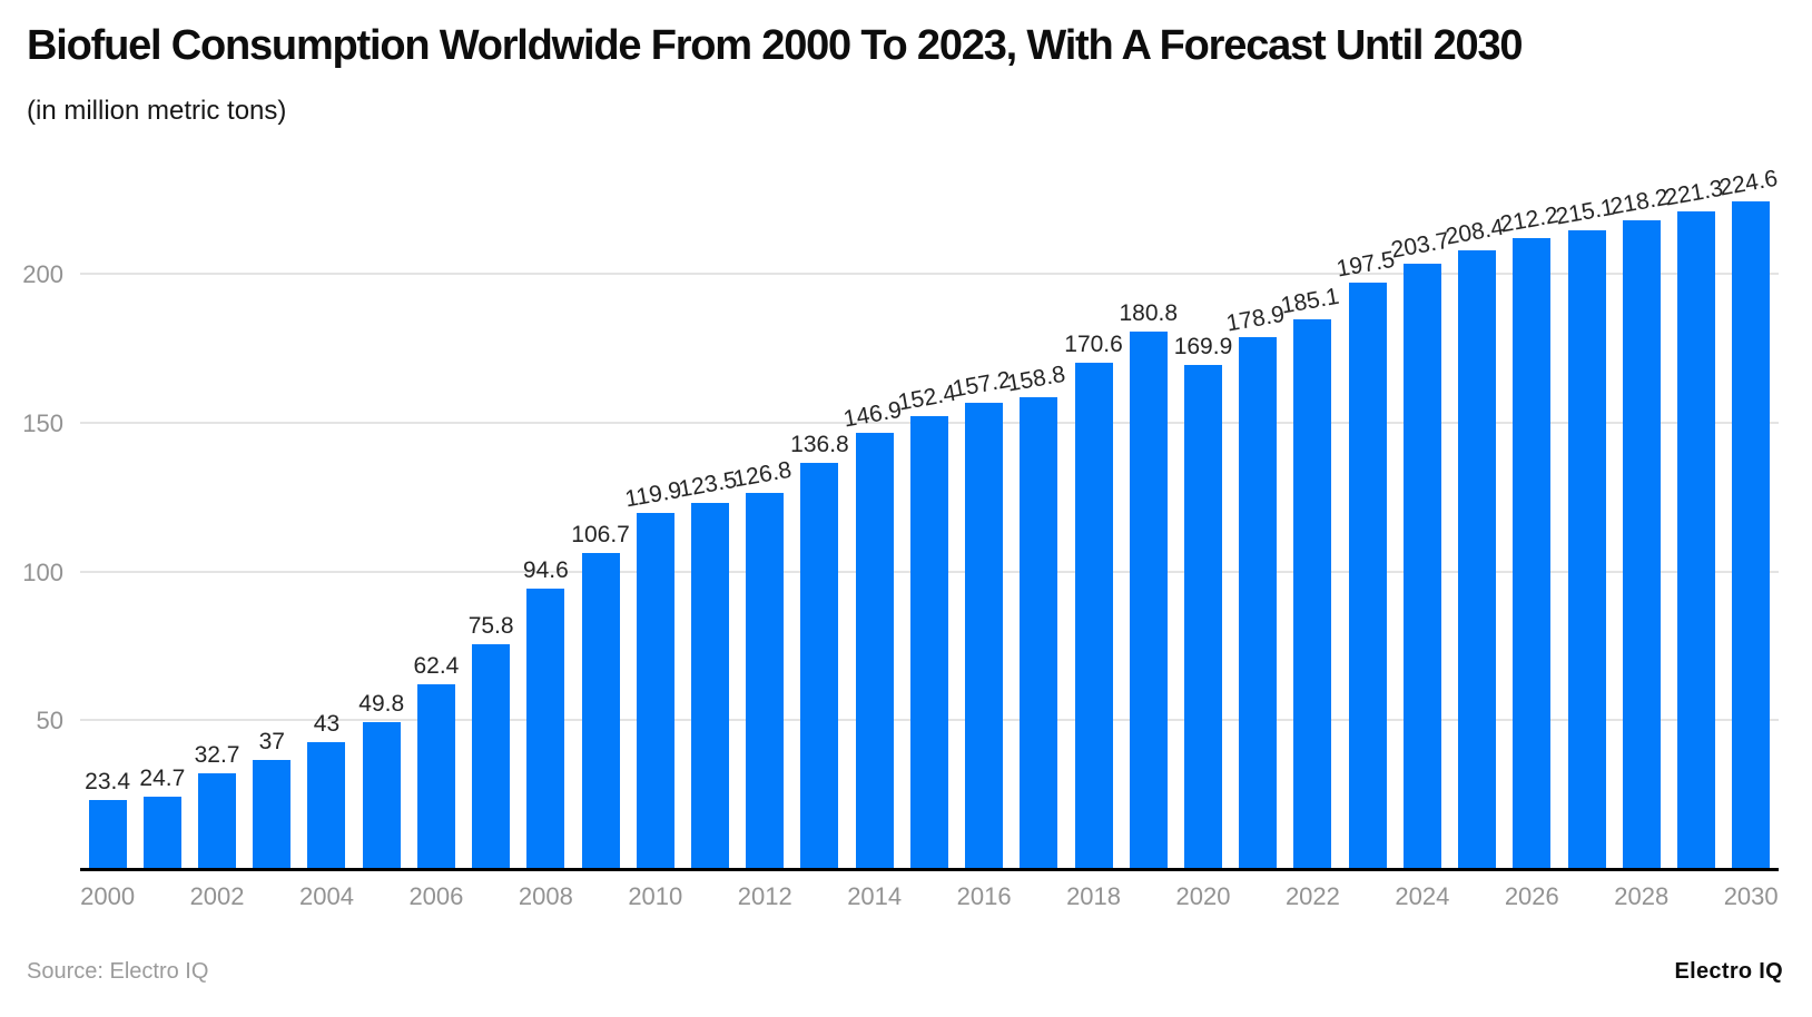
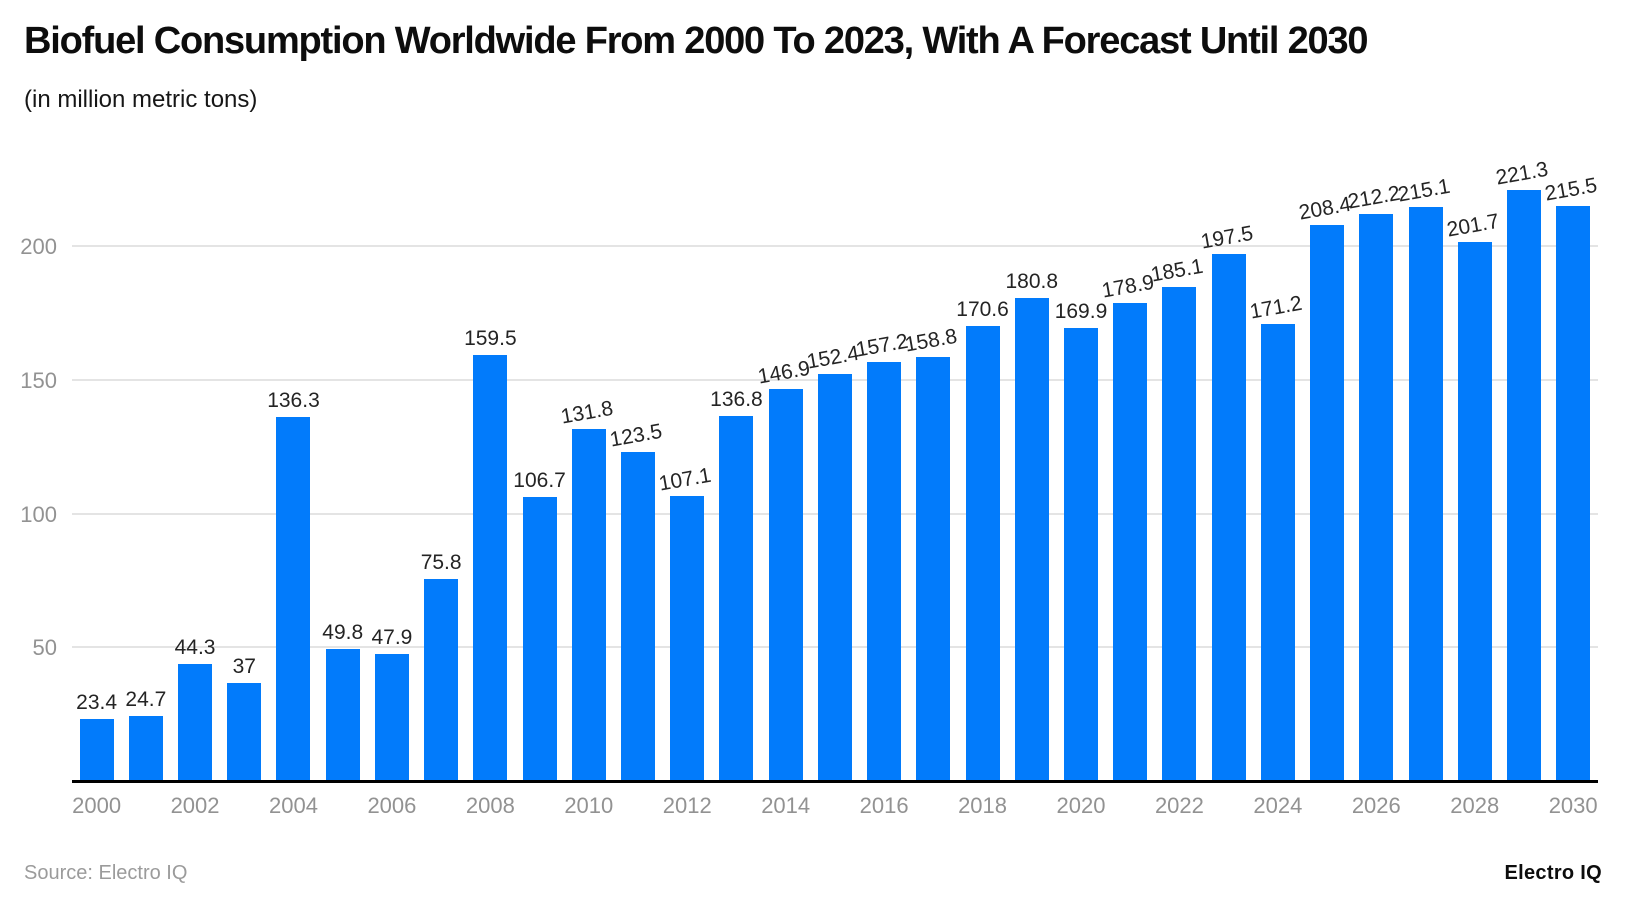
2002: 32.7 -> 44.3
2004: 43 -> 136.3
2006: 62.4 -> 47.9
2008: 94.6 -> 159.5
2010: 119.9 -> 131.8
2012: 126.8 -> 107.1
2024: 203.7 -> 171.2
2028: 218.2 -> 201.7
2030: 224.6 -> 215.5
